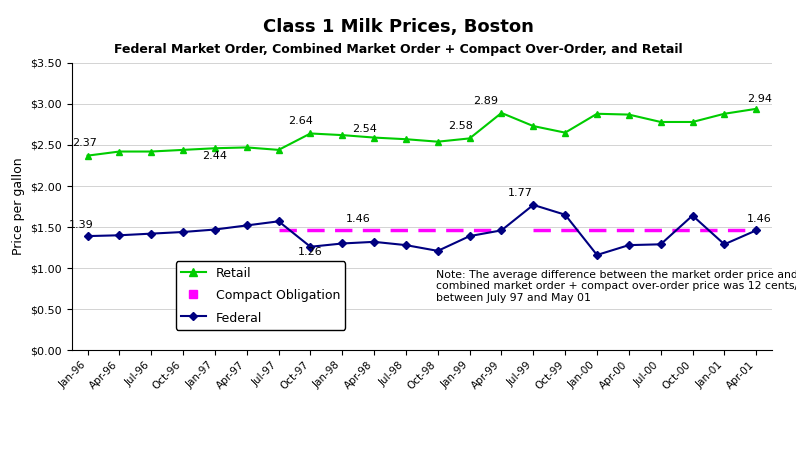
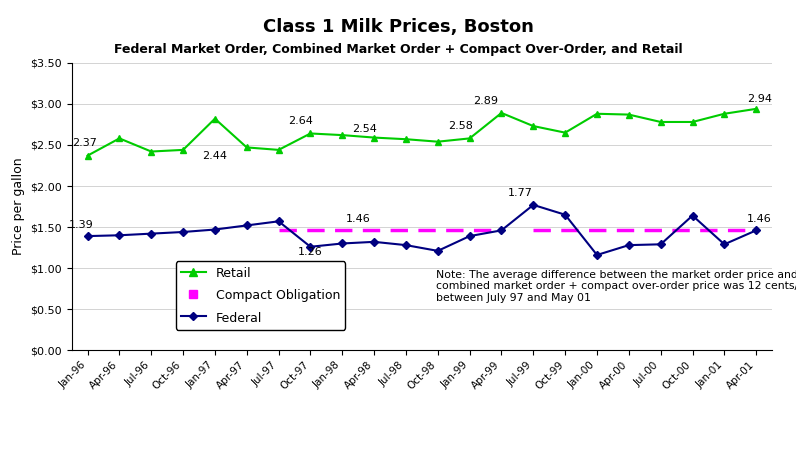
Retail/Apr-96: $2.42 -> $2.58
Retail/Jan-97: $2.46 -> $2.82
